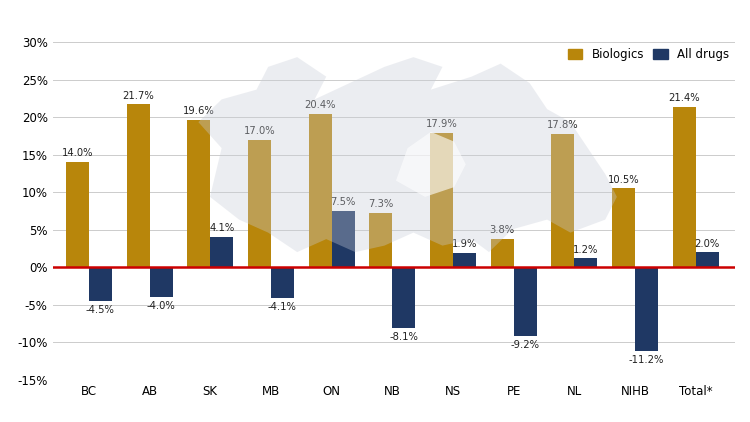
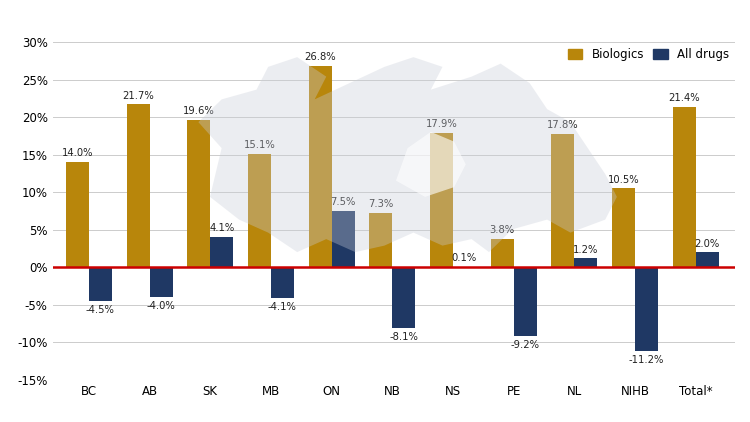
Biologics/MB: 17.0% -> 15.1%
Biologics/ON: 20.4% -> 26.8%
All drugs/NS: 1.9% -> 0.1%
